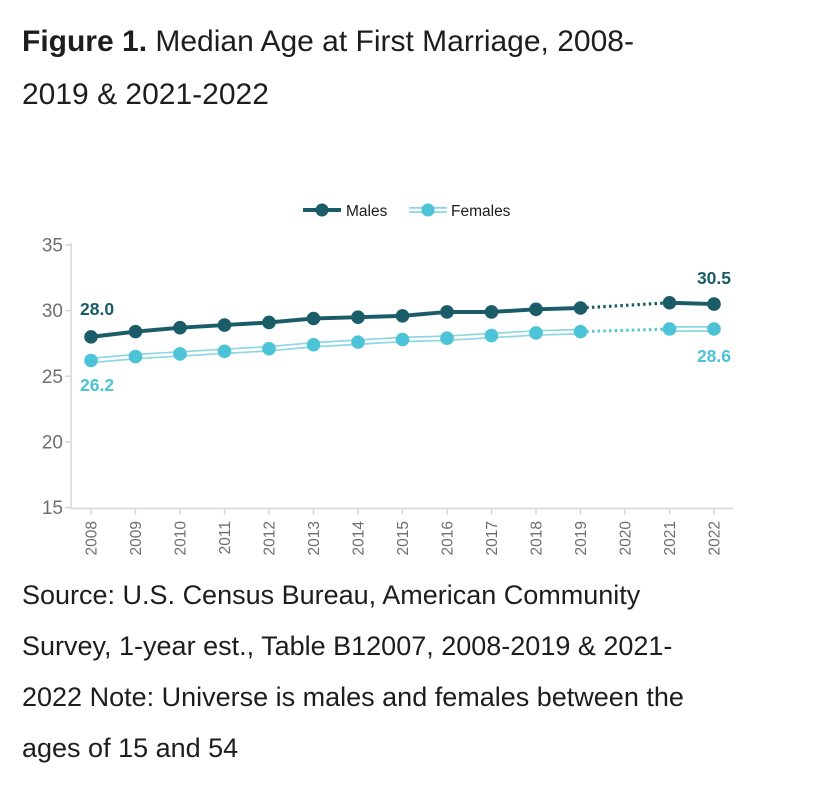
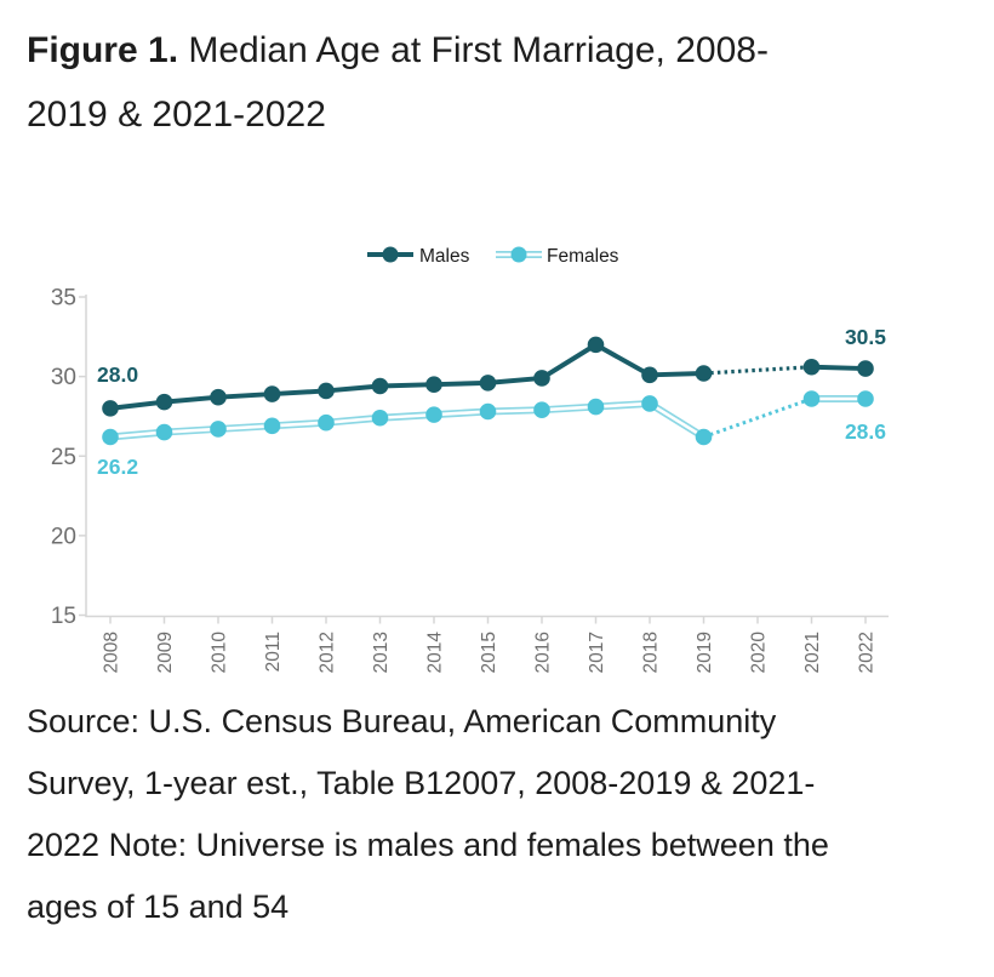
Males/2017: 29.9 -> 32.0
Females/2019: 28.4 -> 26.2
